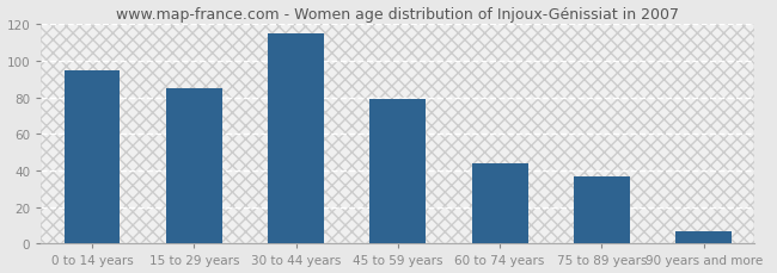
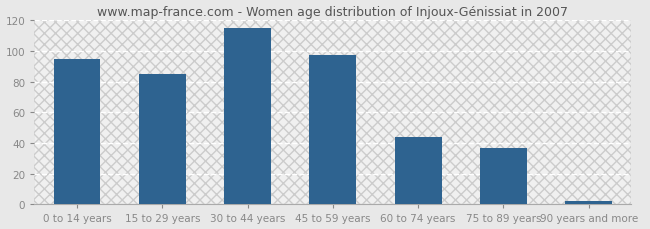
45 to 59 years: 79 -> 97
90 years and more: 7 -> 2
